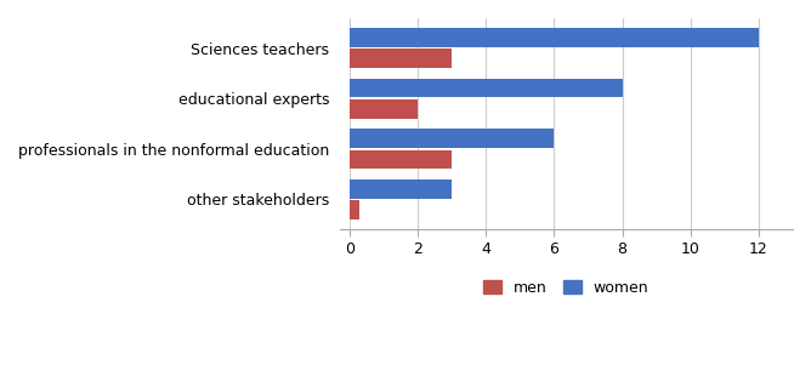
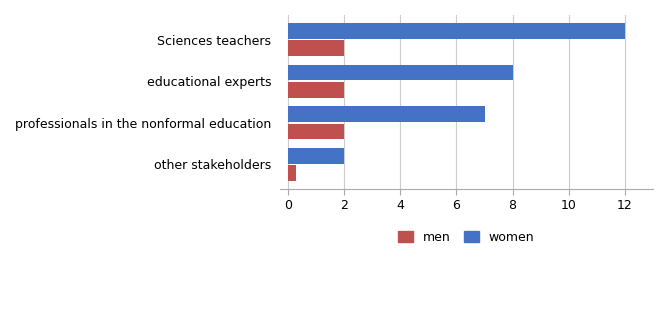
men/Sciences teachers: 3.0 -> 2.0
women/professionals in the nonformal education: 6 -> 7
men/professionals in the nonformal education: 3.0 -> 2.0
women/other stakeholders: 3 -> 2
